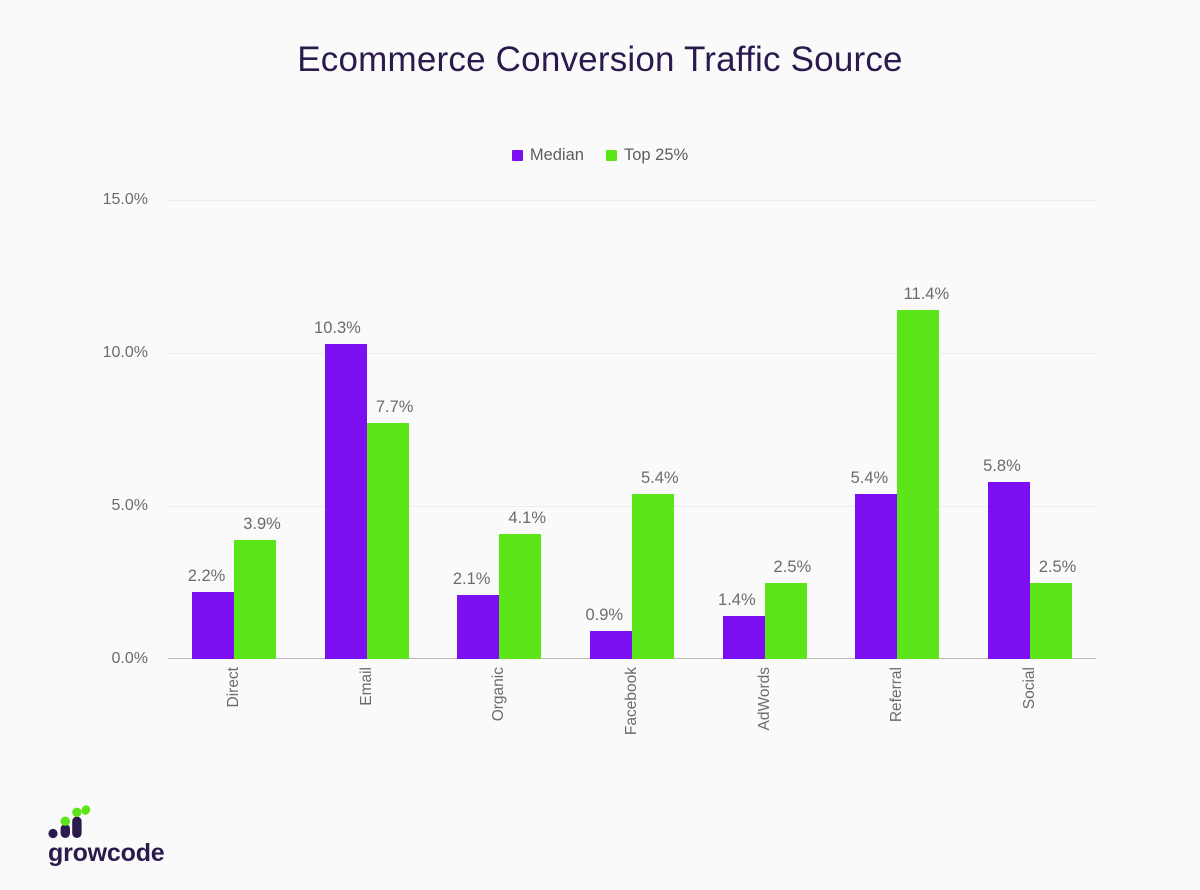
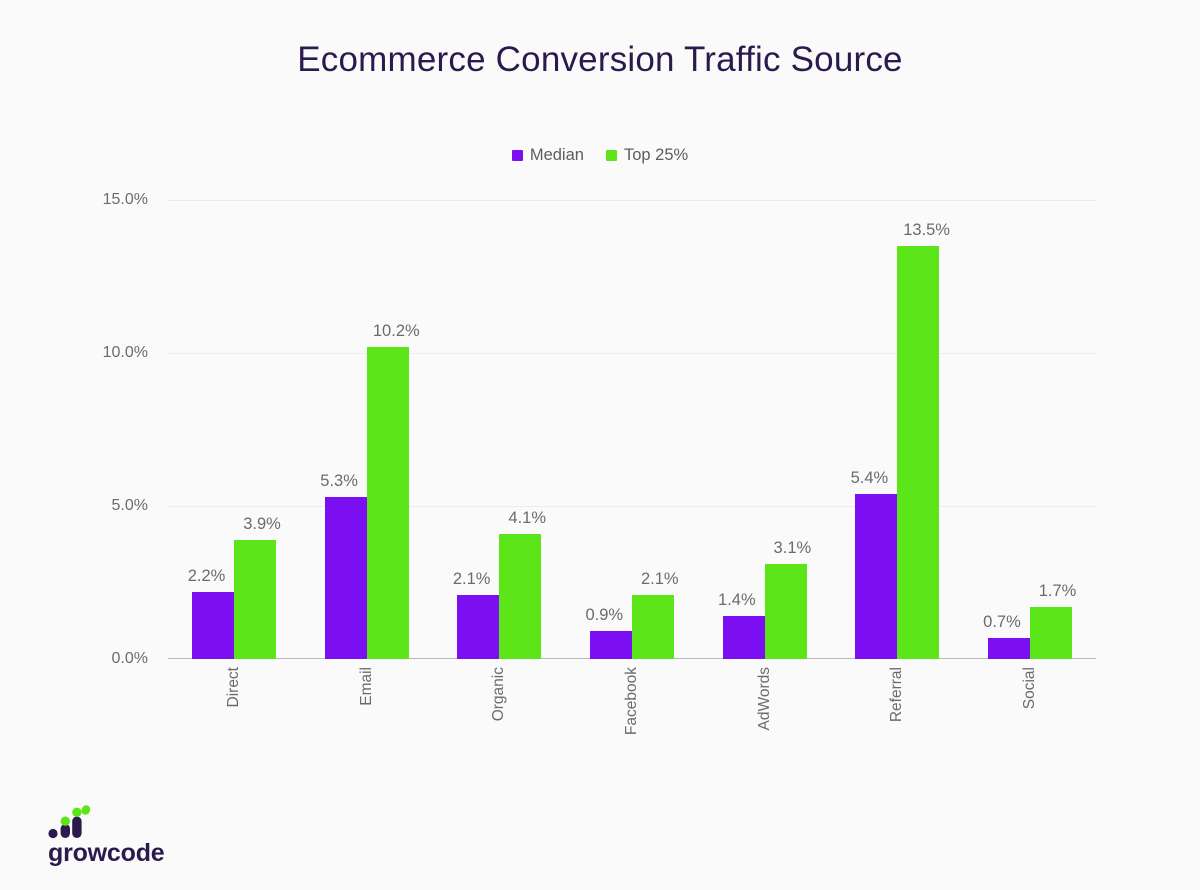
Median/Email: 10.3% -> 5.3%
Top 25%/Email: 7.7% -> 10.2%
Top 25%/Facebook: 5.4% -> 2.1%
Top 25%/AdWords: 2.5% -> 3.1%
Top 25%/Referral: 11.4% -> 13.5%
Median/Social: 5.8% -> 0.7%
Top 25%/Social: 2.5% -> 1.7%
